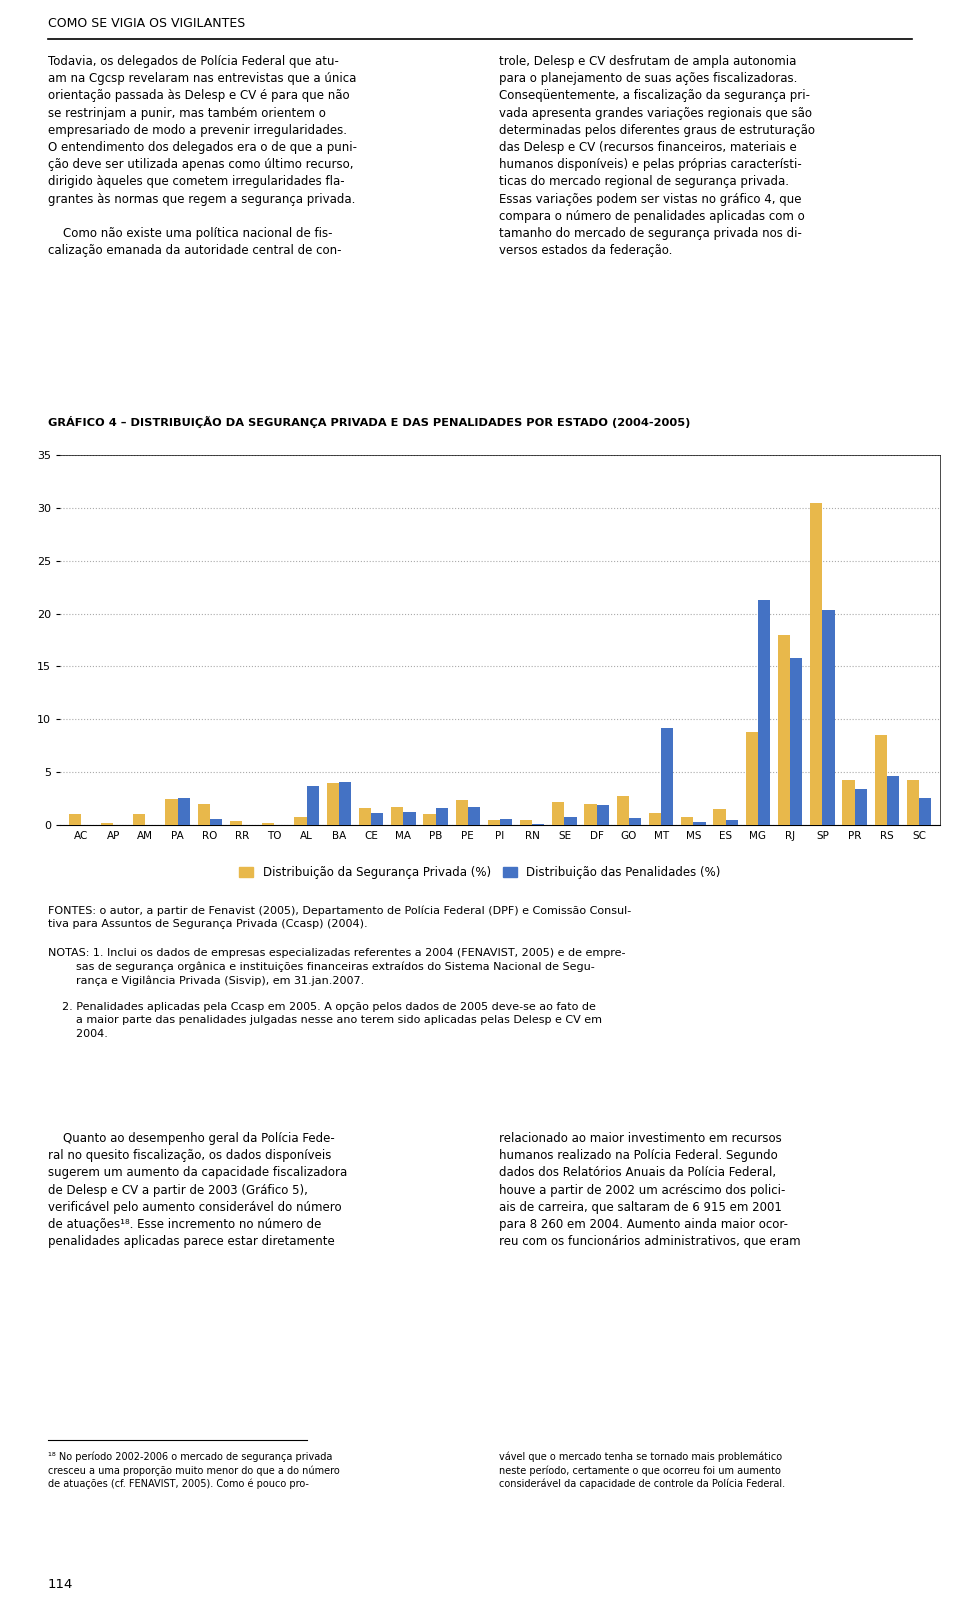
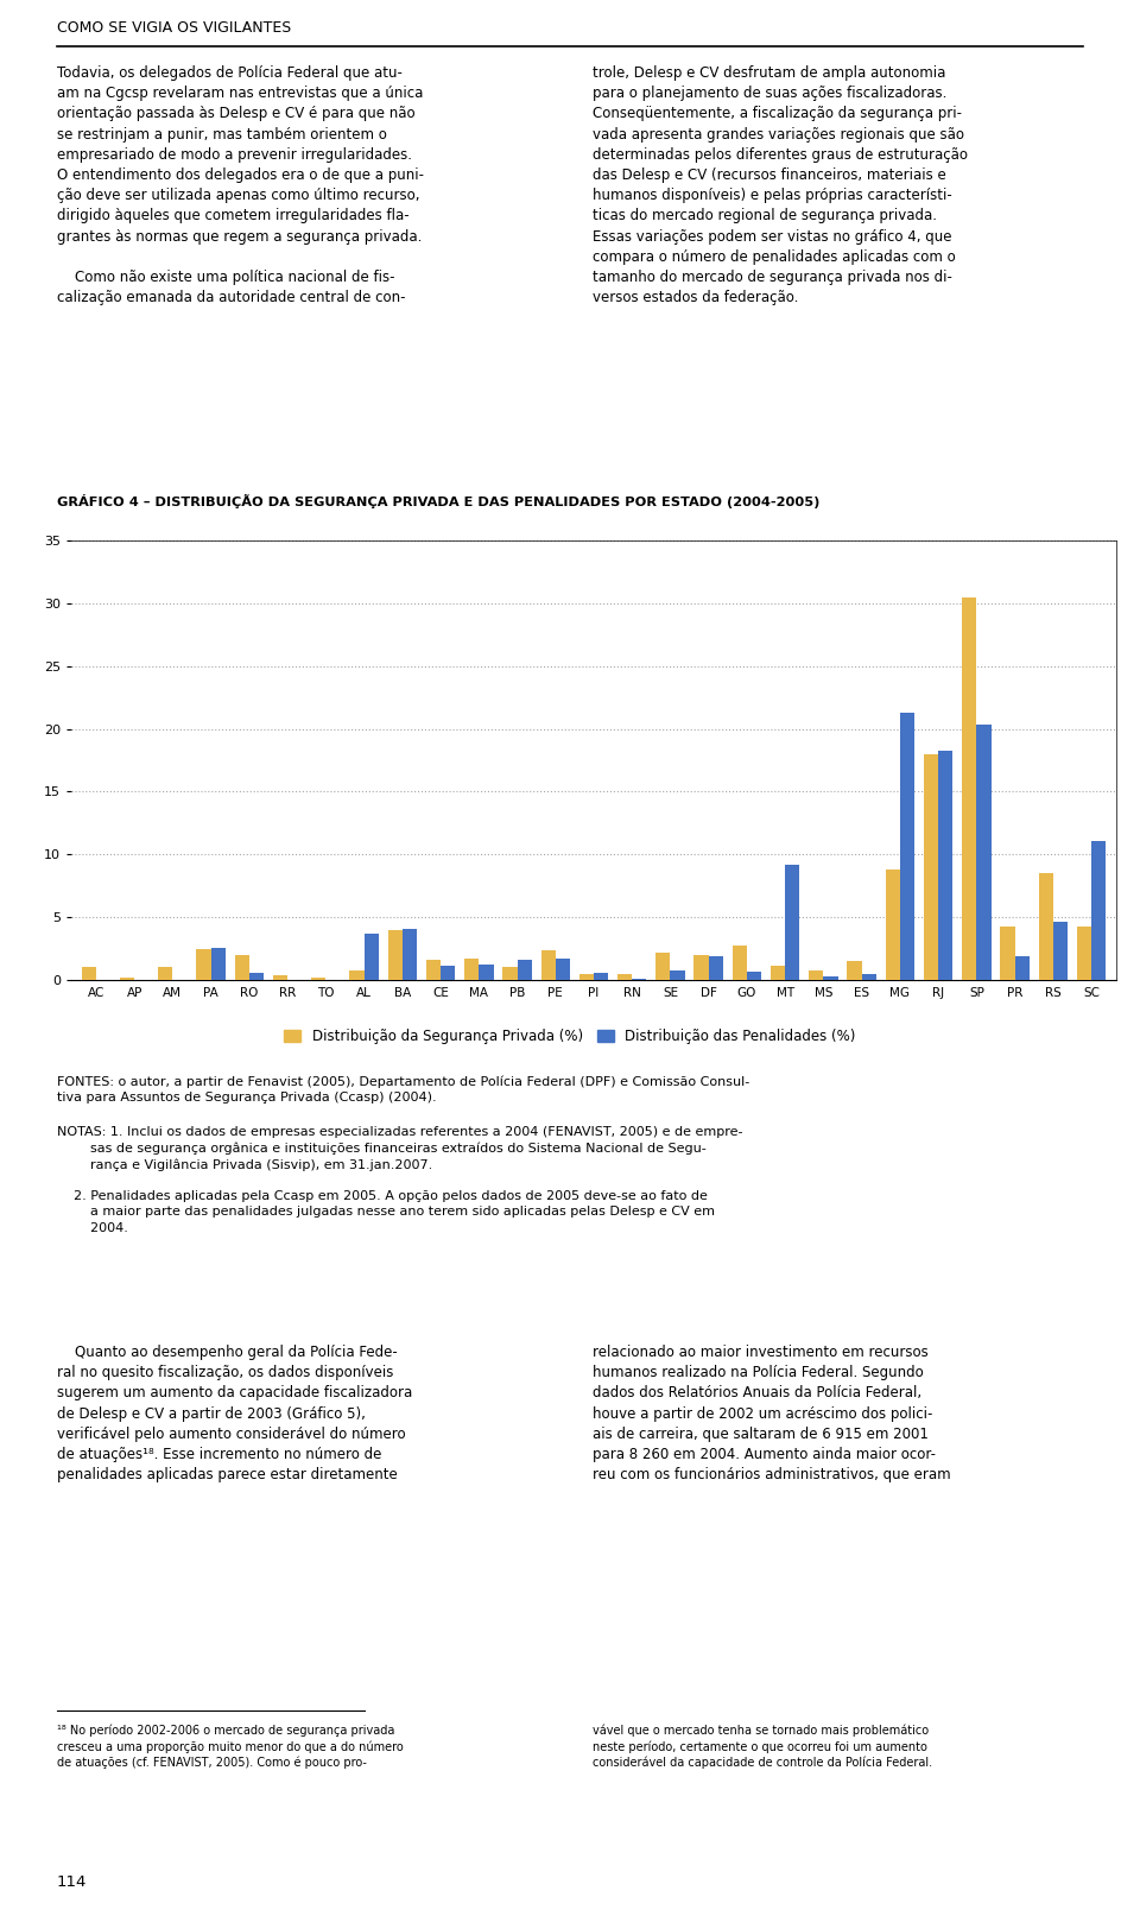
Distribuição das Penalidades (%)/RJ: 15.8 -> 18.3
Distribuição das Penalidades (%)/PR: 3.4 -> 1.9
Distribuição das Penalidades (%)/SC: 2.6 -> 11.1
